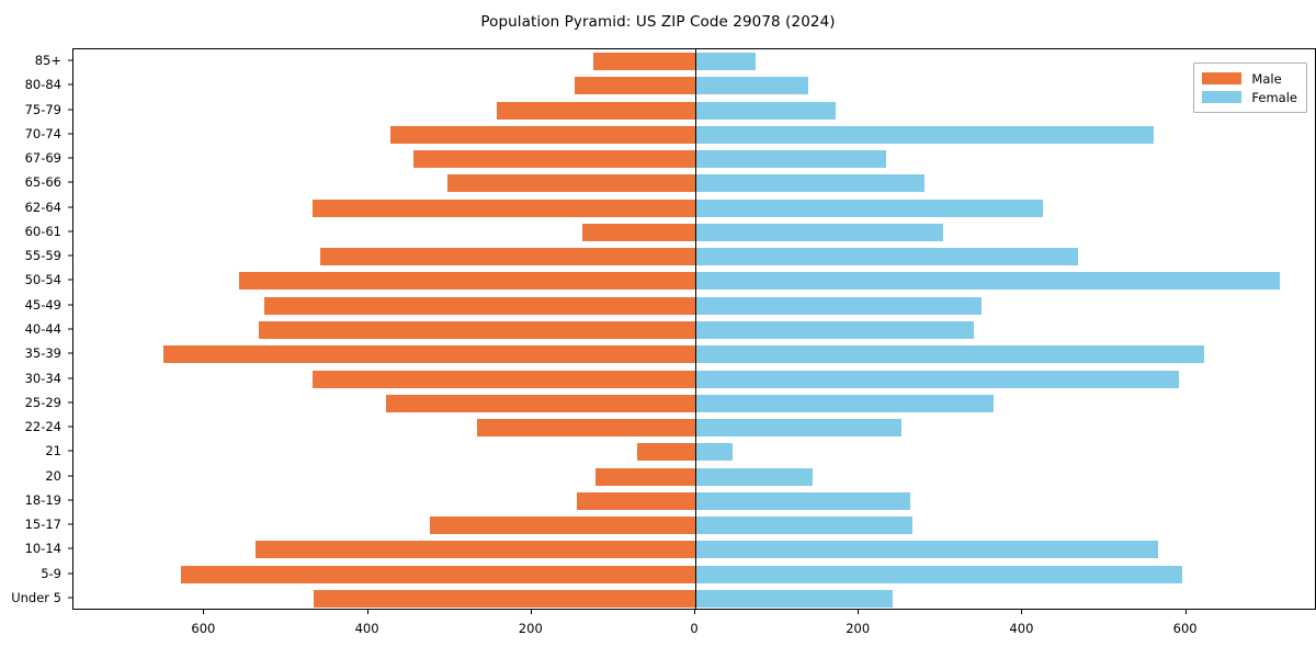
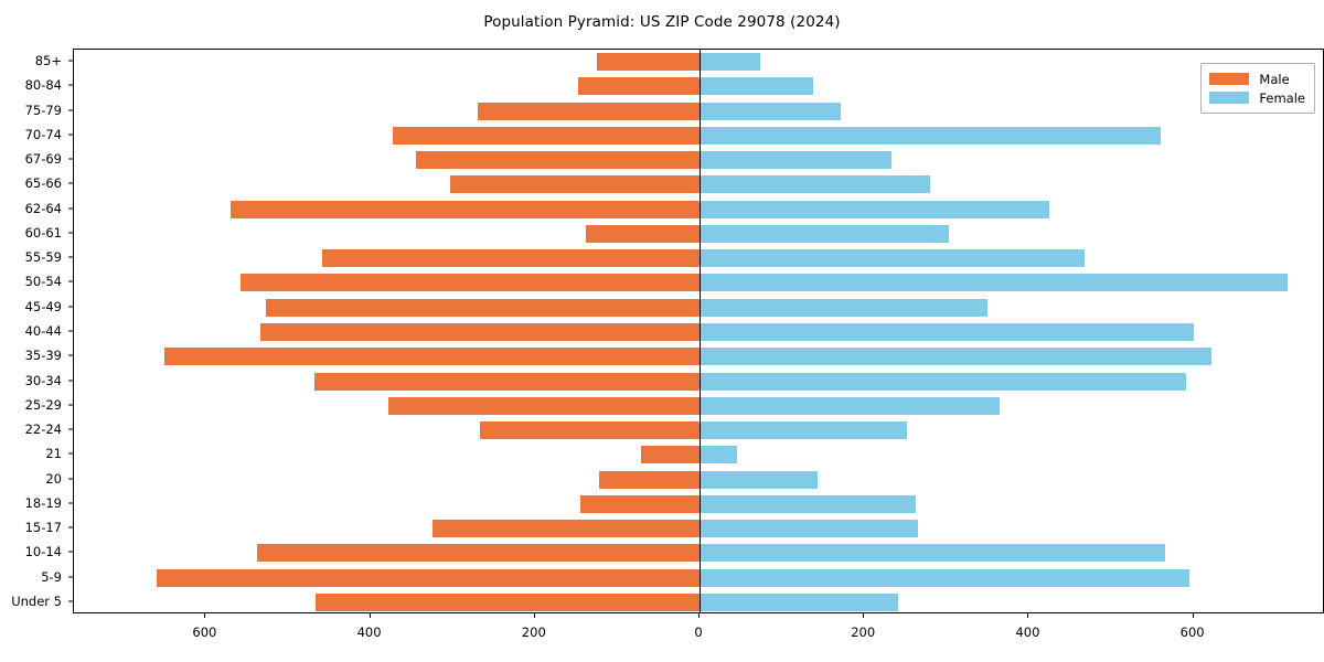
Male/75-79: 240 -> 270
Male/62-64: 470 -> 570
Female/40-44: 340 -> 600
Male/5-9: 630 -> 660
